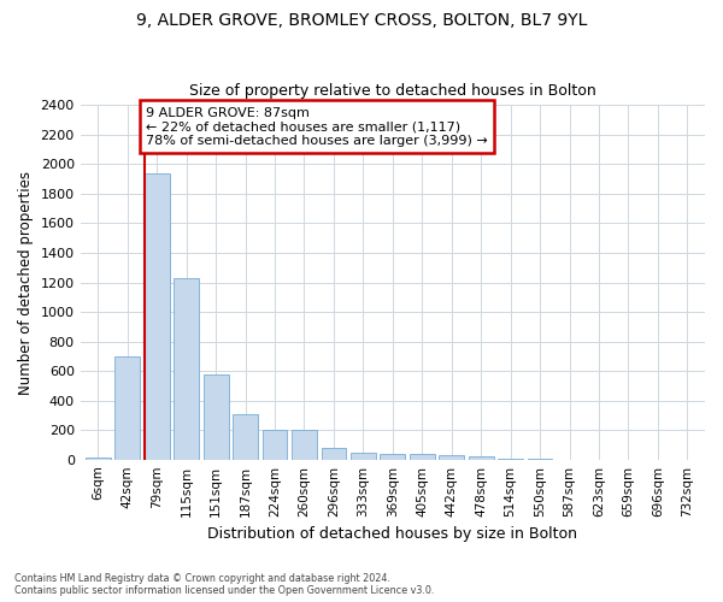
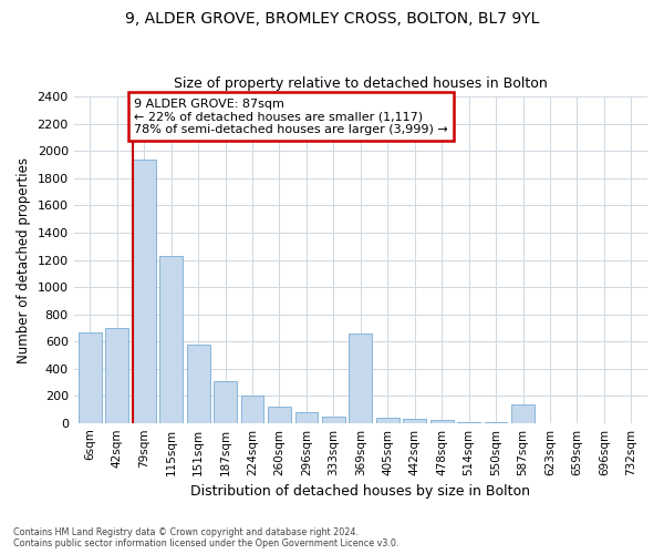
6sqm: 20 -> 670
260sqm: 200 -> 120
369sqm: 40 -> 660
587sqm: 0 -> 140
